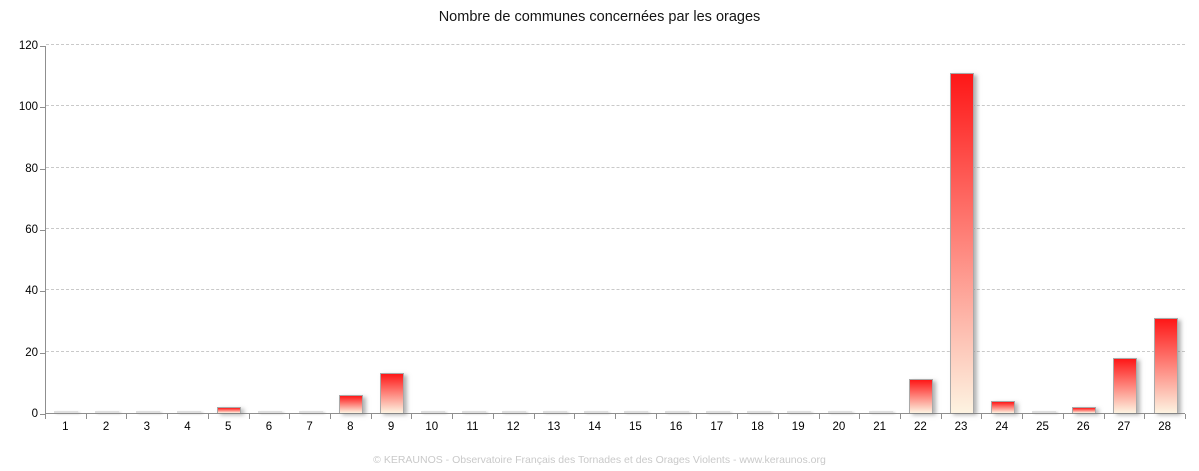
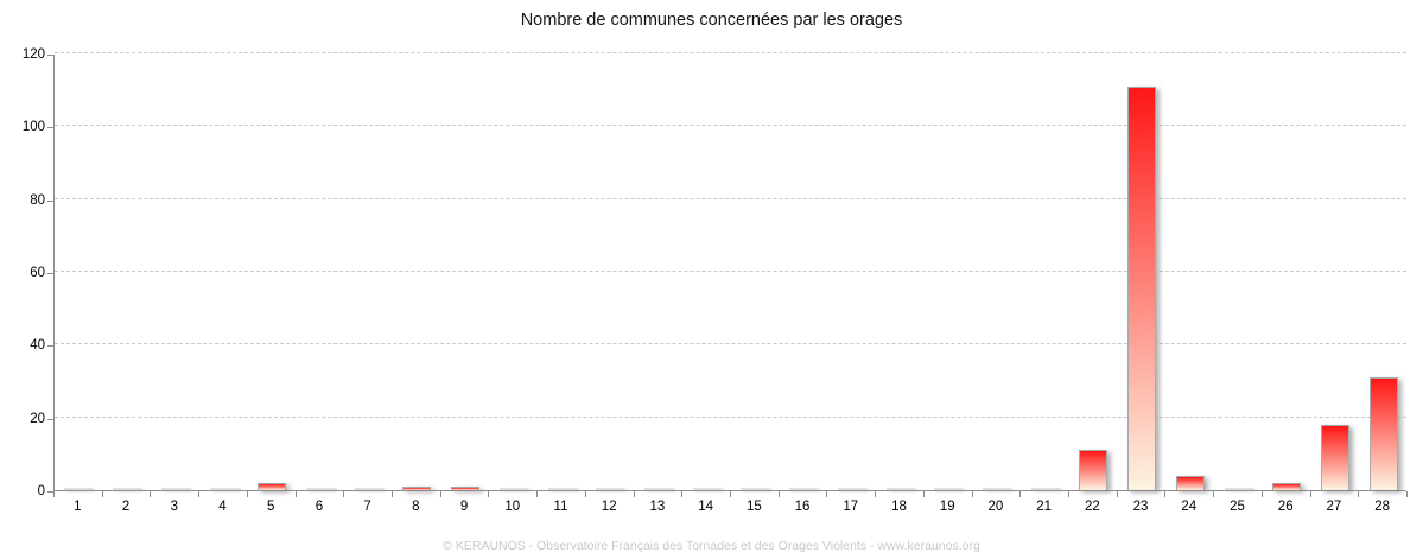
8: 6 -> 1
9: 13 -> 1
